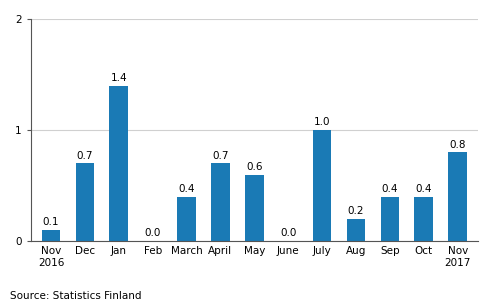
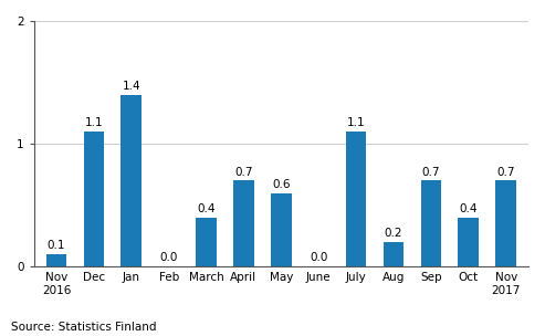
Dec: 0.7 -> 1.1
July: 1.0 -> 1.1
Sep: 0.4 -> 0.7
Nov 2017: 0.8 -> 0.7
